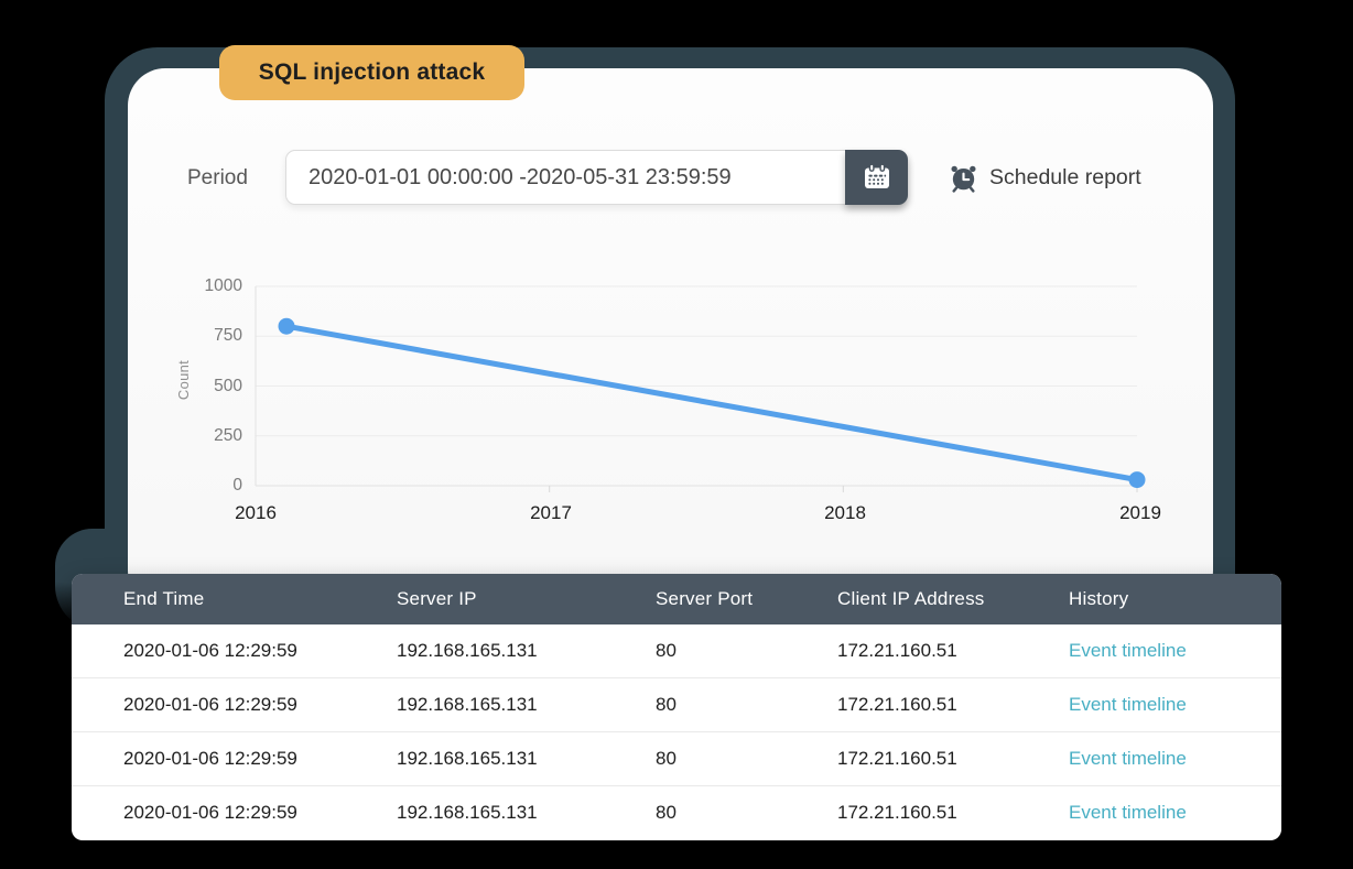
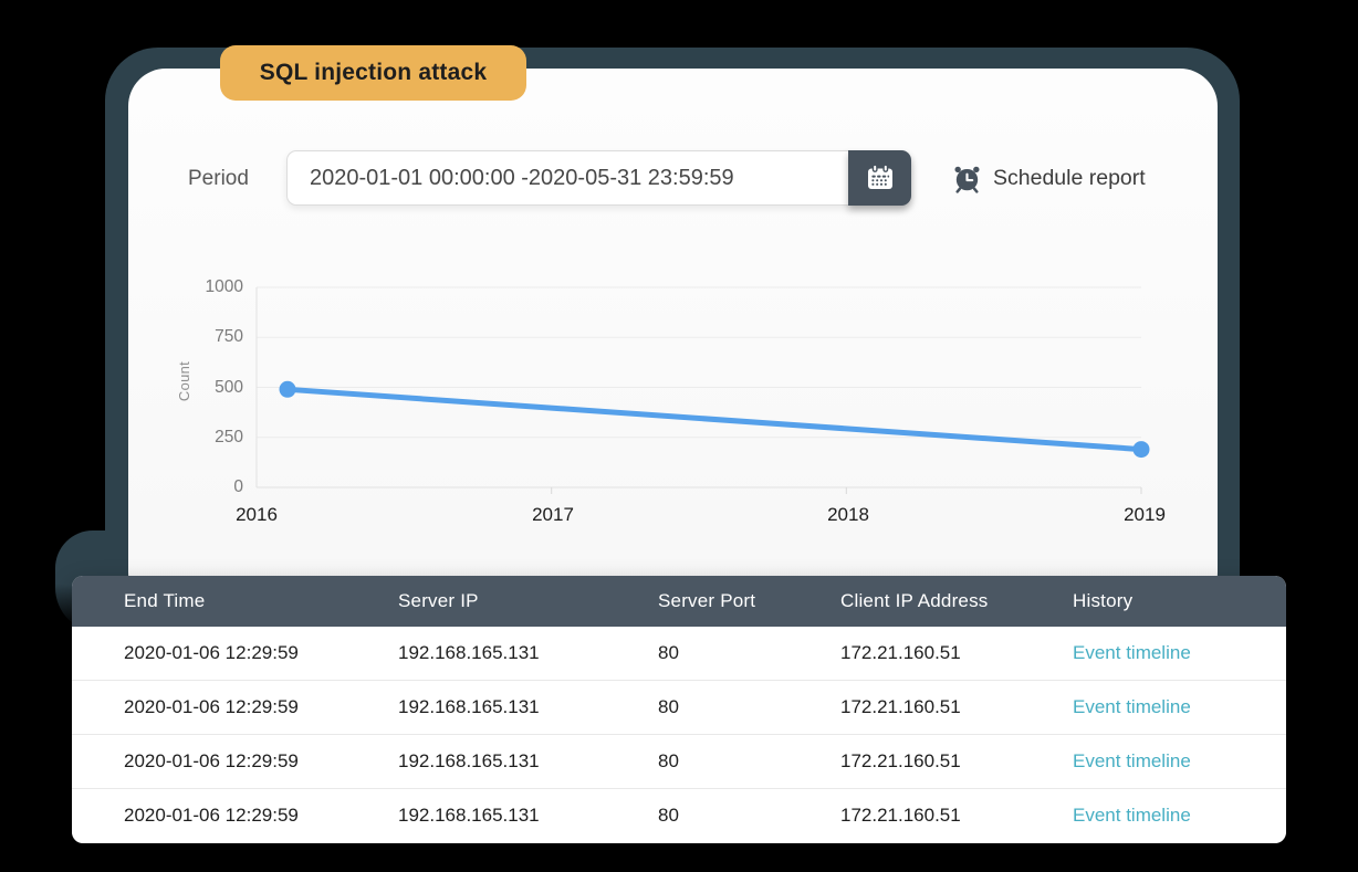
2016: 800 -> 490
2019: 30 -> 190
